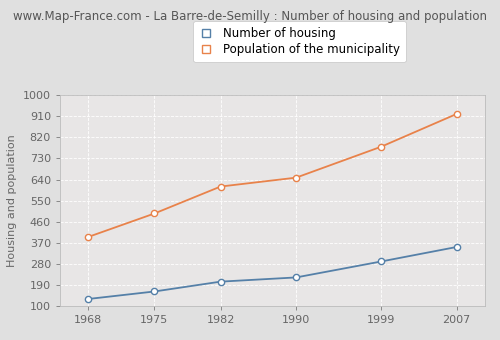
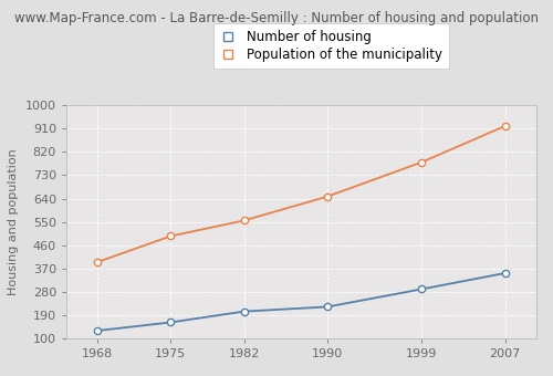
Population of the municipality/1982: 610 -> 555
